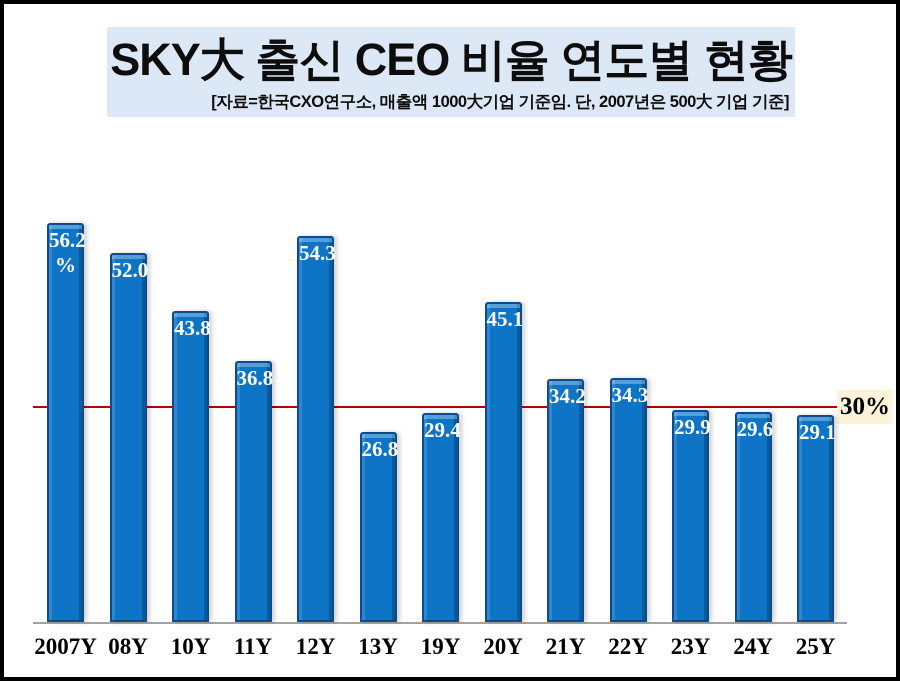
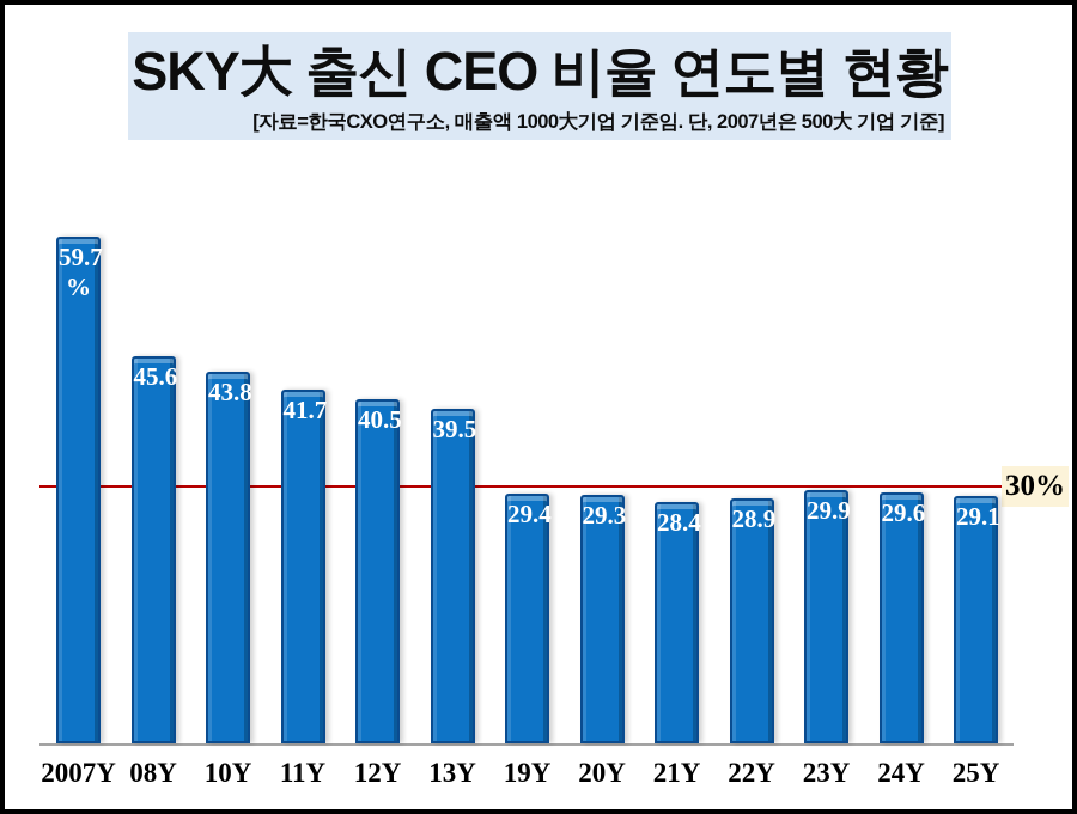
2007Y: 56.2 -> 59.7
08Y: 52.0 -> 45.6
11Y: 36.8 -> 41.7
12Y: 54.3 -> 40.5
13Y: 26.8 -> 39.5
20Y: 45.1 -> 29.3
21Y: 34.2 -> 28.4
22Y: 34.3 -> 28.9
